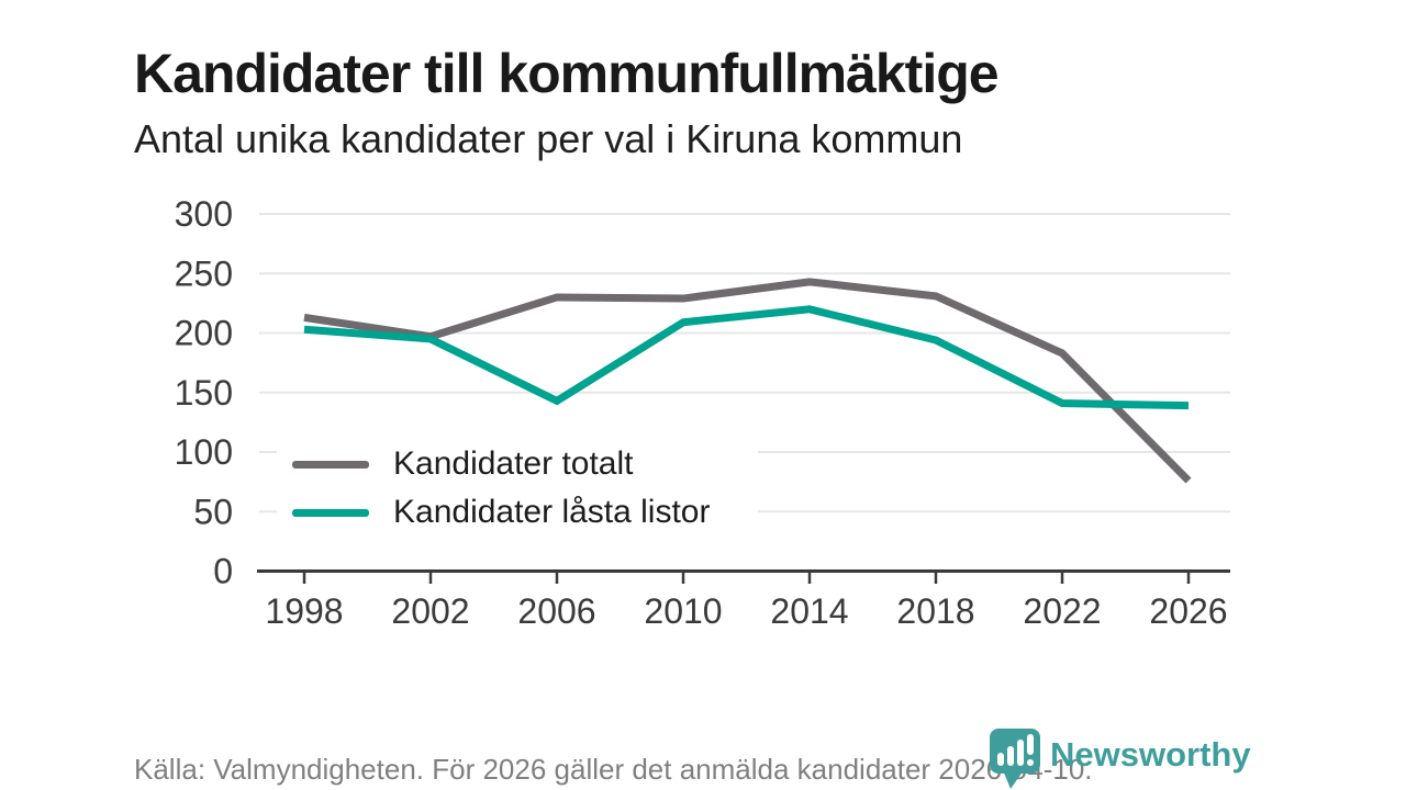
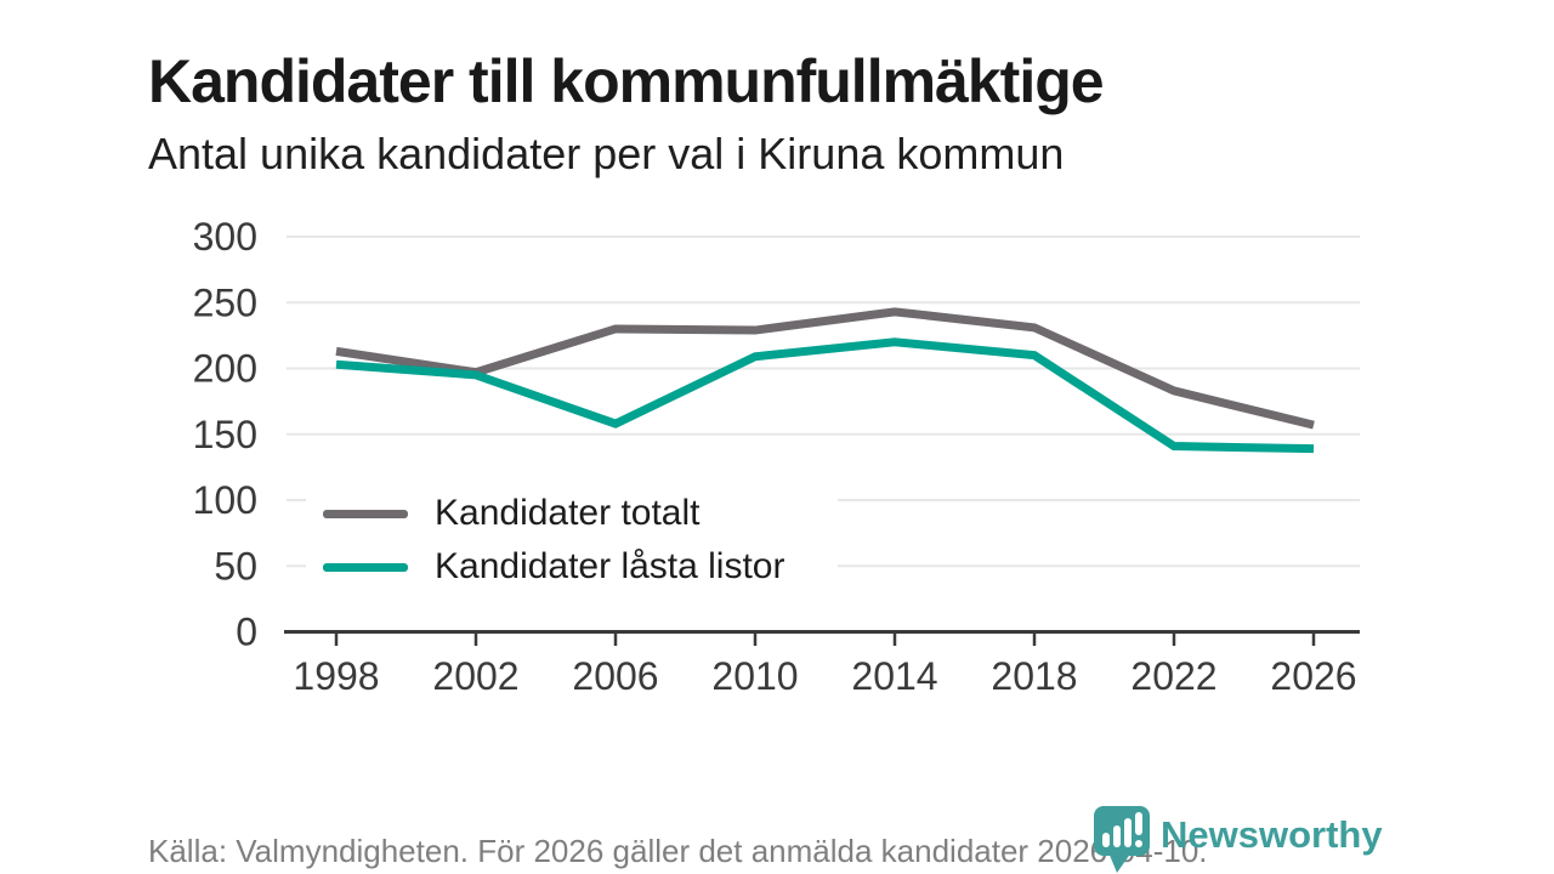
Kandidater låsta listor/2006: 143 -> 158
Kandidater låsta listor/2018: 194 -> 210
Kandidater totalt/2026: 76 -> 157
